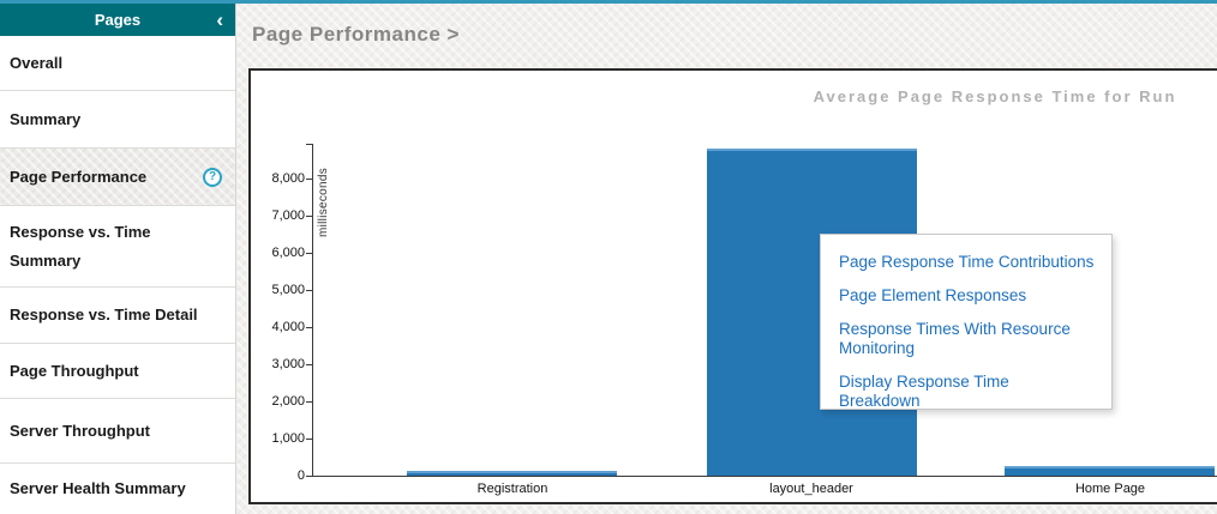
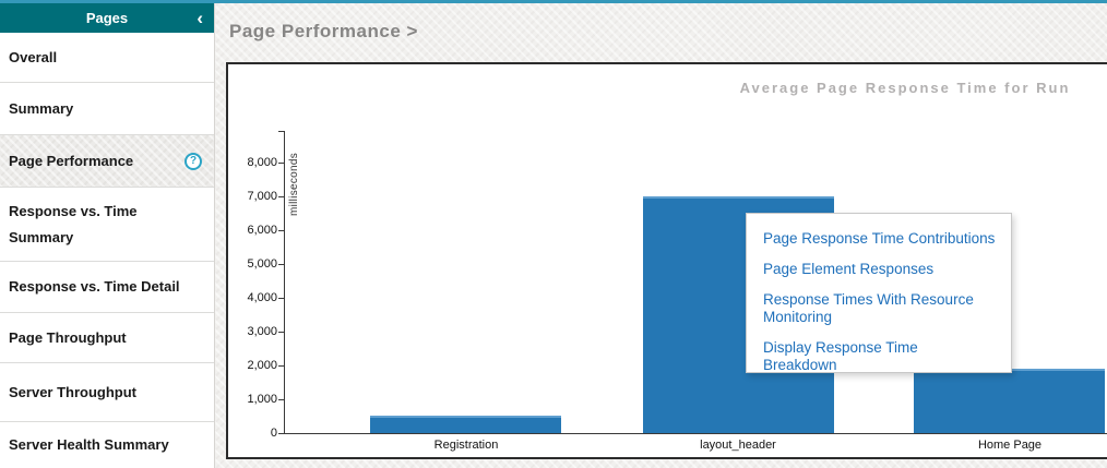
Registration: 100 -> 500
layout_header: 8800 -> 7000
Home Page: 300 -> 1900
